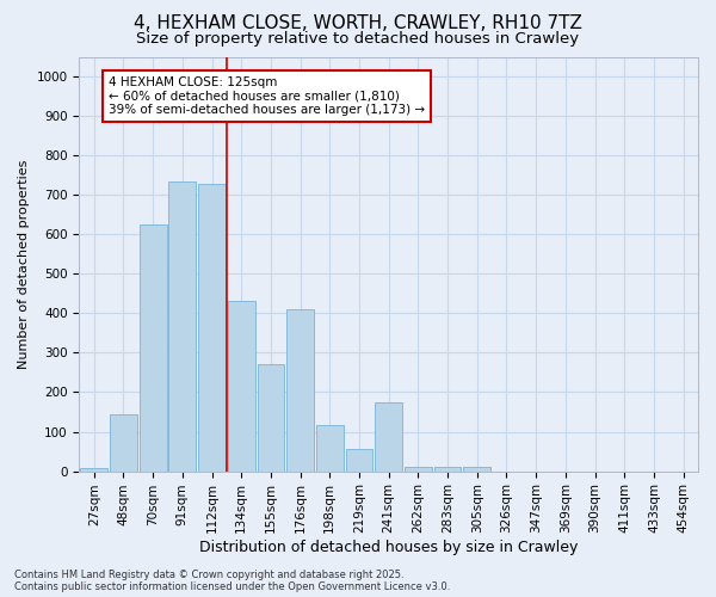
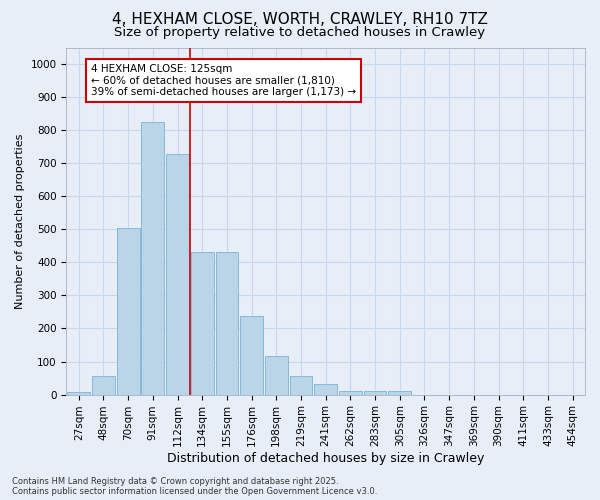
48sqm: 145 -> 57
70sqm: 625 -> 505
91sqm: 735 -> 825
155sqm: 270 -> 430
176sqm: 410 -> 238
241sqm: 175 -> 33
